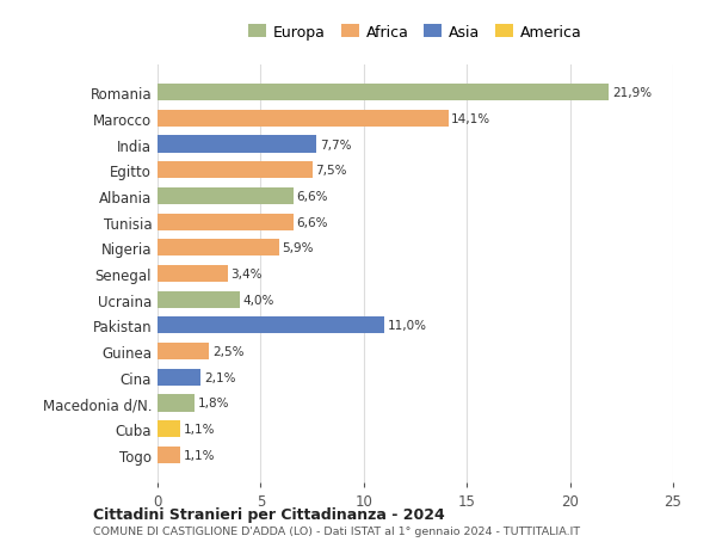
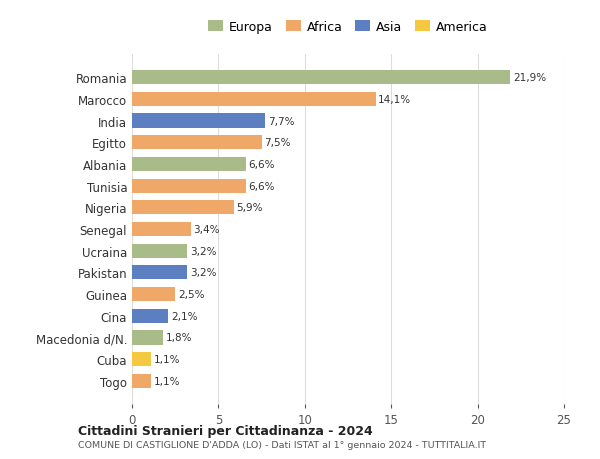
Ucraina: 4,0% -> 3,2%
Pakistan: 11,0% -> 3,2%
